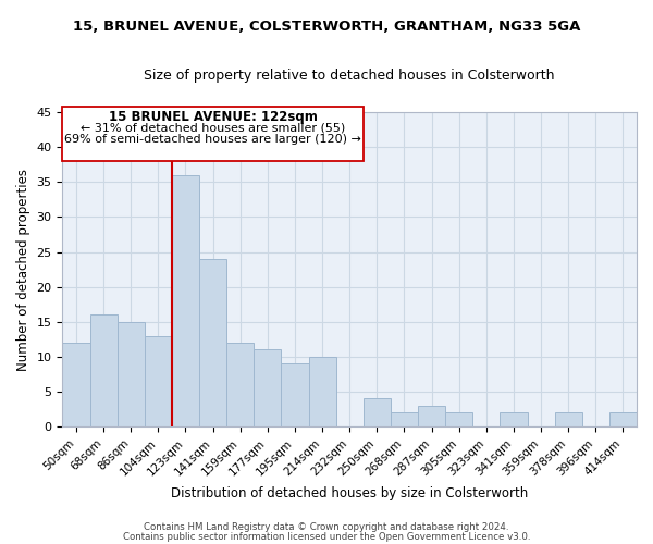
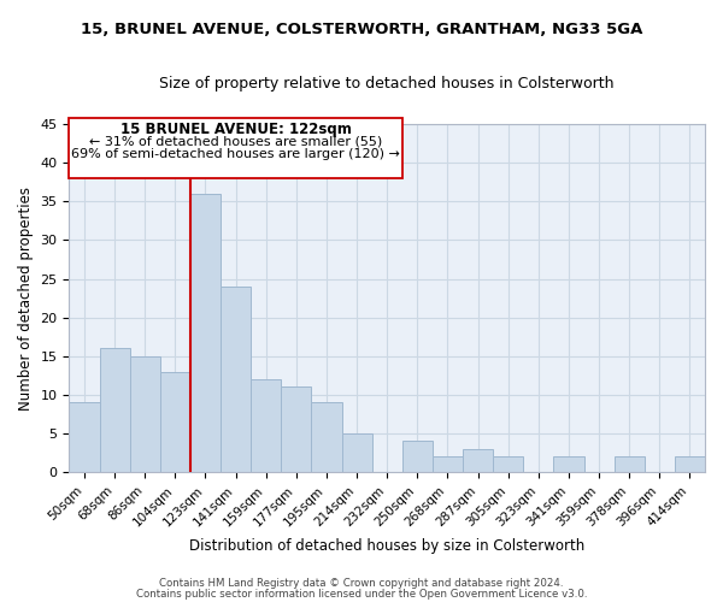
50sqm: 12 -> 9
214sqm: 10 -> 5
